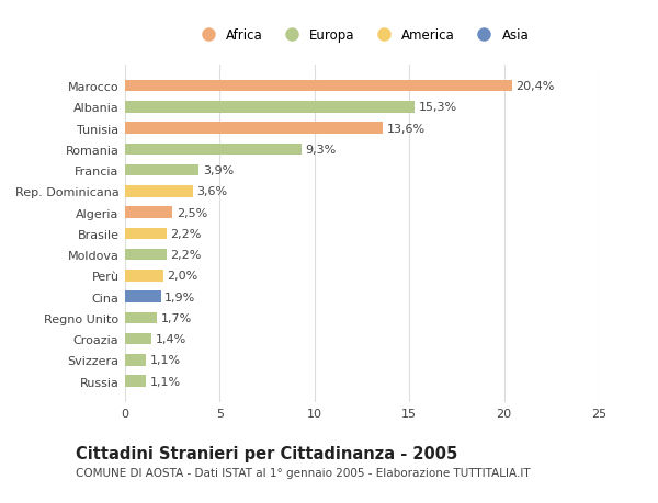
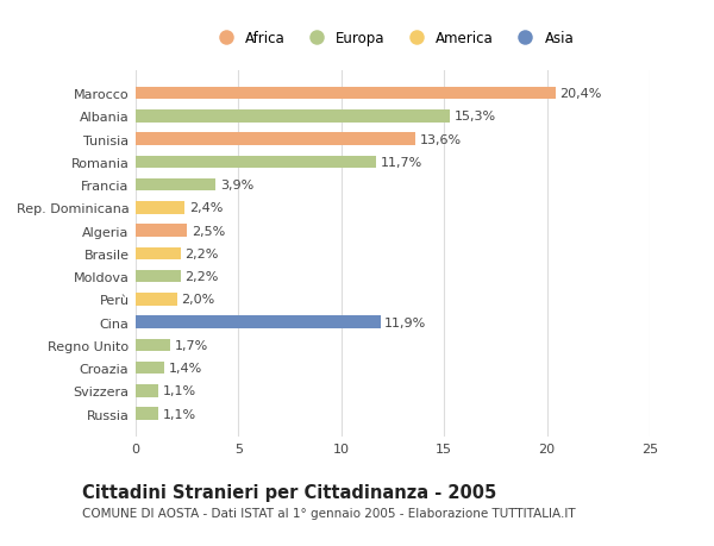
Romania: 9,3% -> 11,7%
Rep. Dominicana: 3,6% -> 2,4%
Cina: 1,9% -> 11,9%
